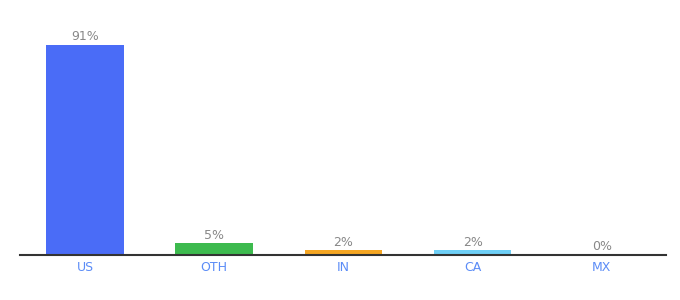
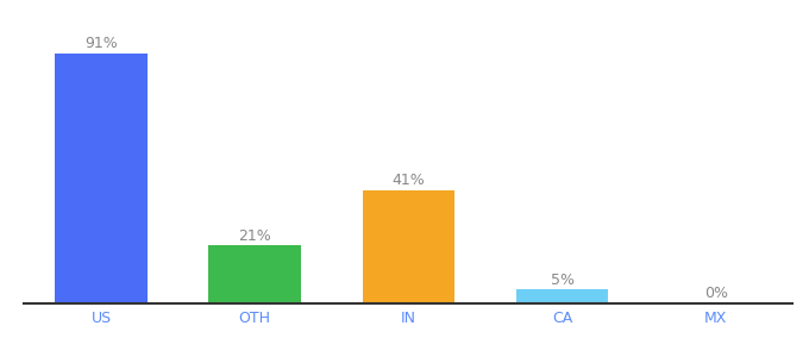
OTH: 5% -> 21%
IN: 2% -> 41%
CA: 2% -> 5%
